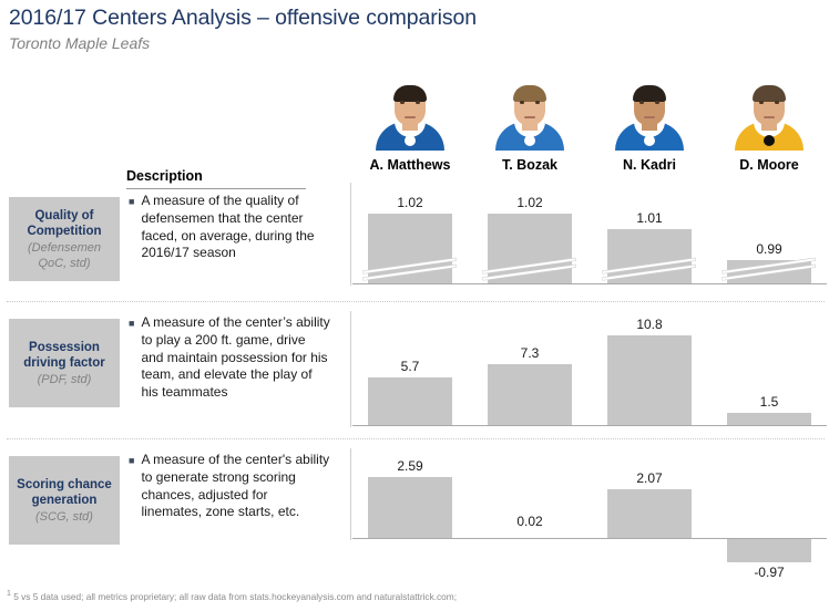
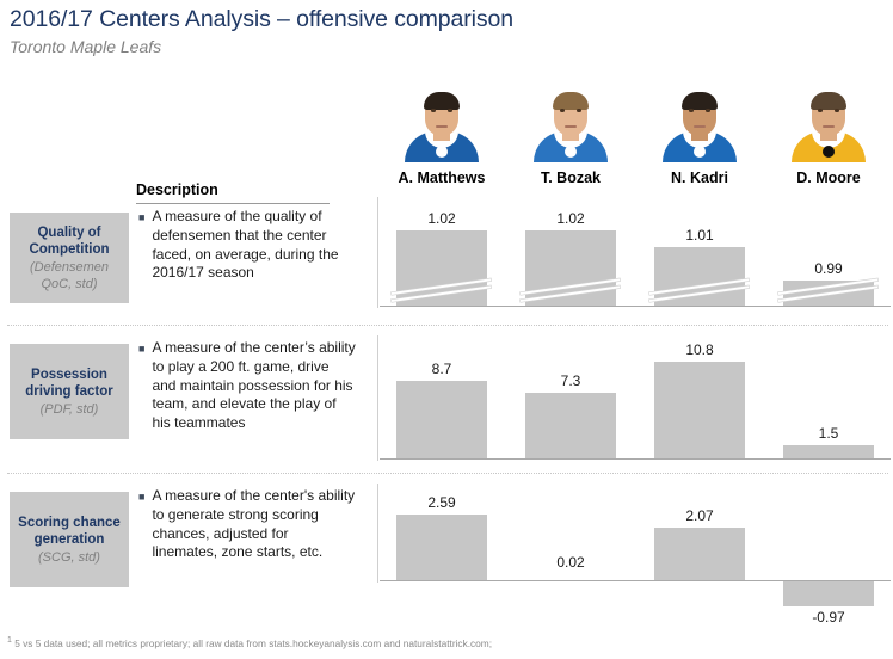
Possession driving factor (PDF, std)/A. Matthews: 5.7 -> 8.7
